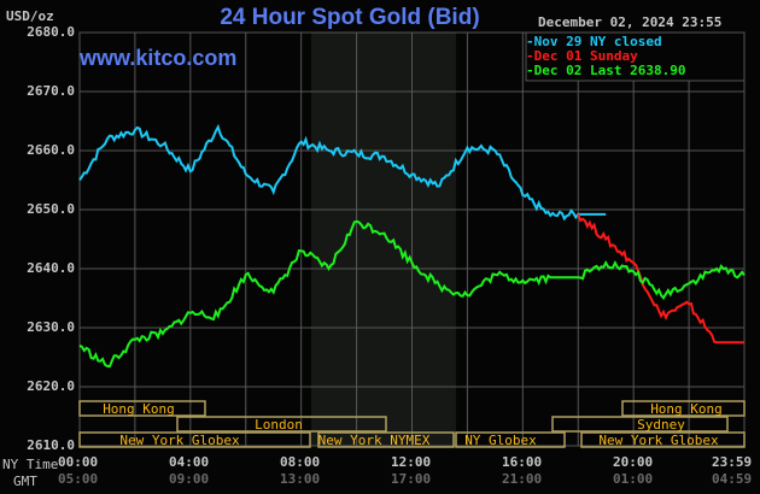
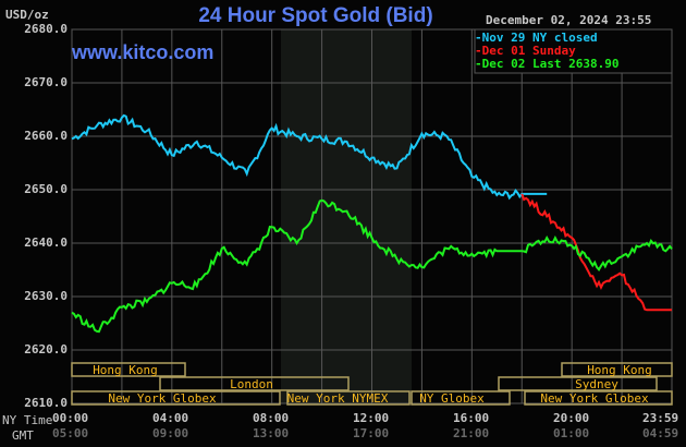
Nov 29 NY closed/00:00: 2655 -> 2660
Nov 29 NY closed/05:00: 2664 -> 2659
